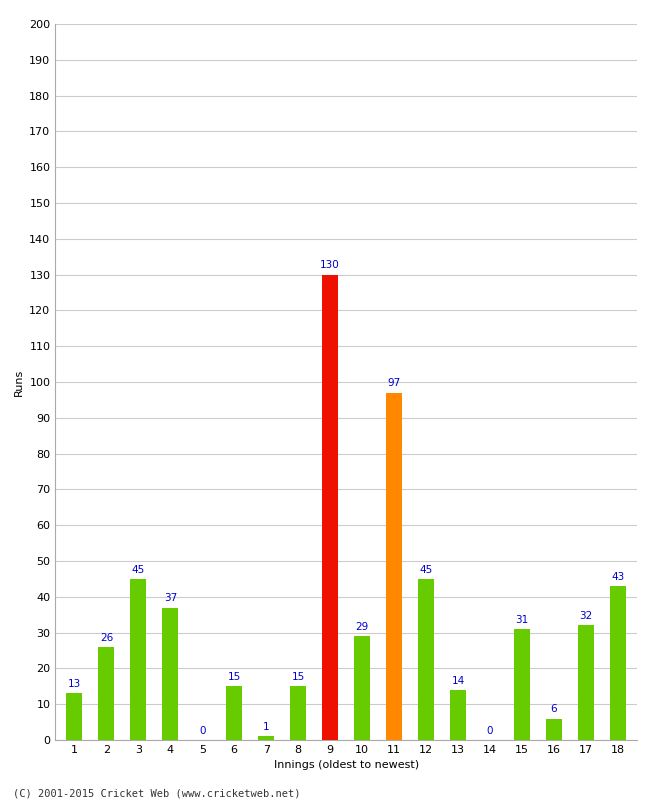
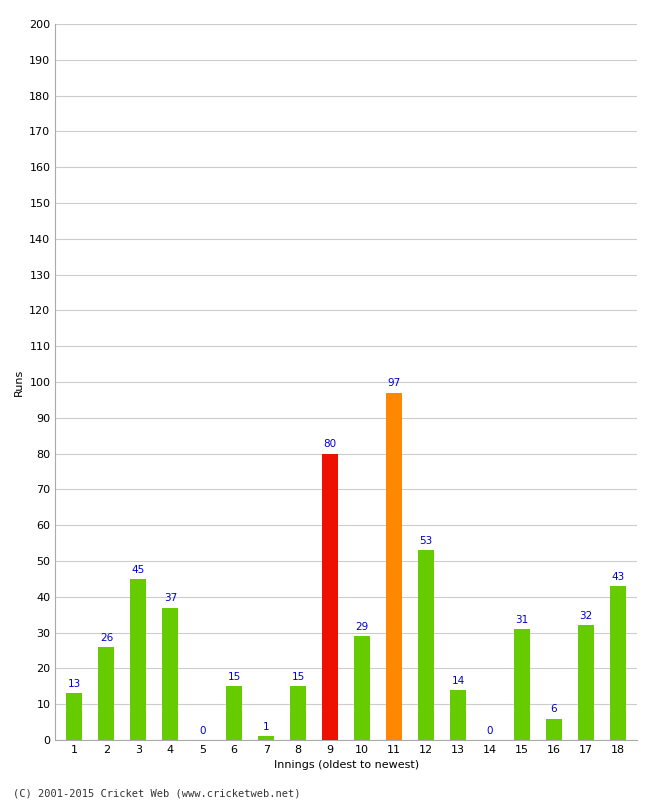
9: 130 -> 80
12: 45 -> 53
